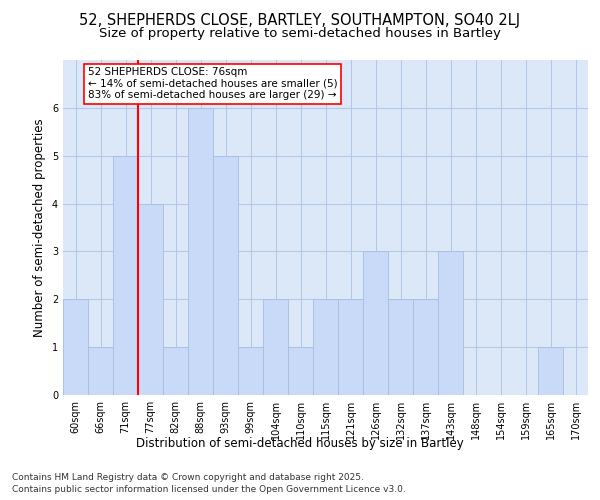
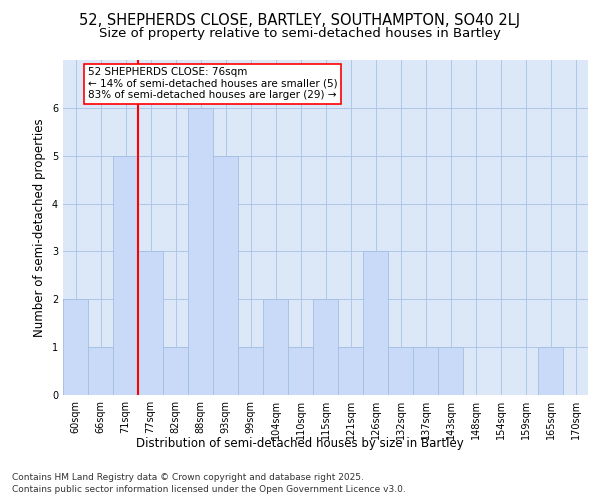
77sqm: 4 -> 3
121sqm: 2 -> 1
132sqm: 2 -> 1
137sqm: 2 -> 1
143sqm: 3 -> 1
